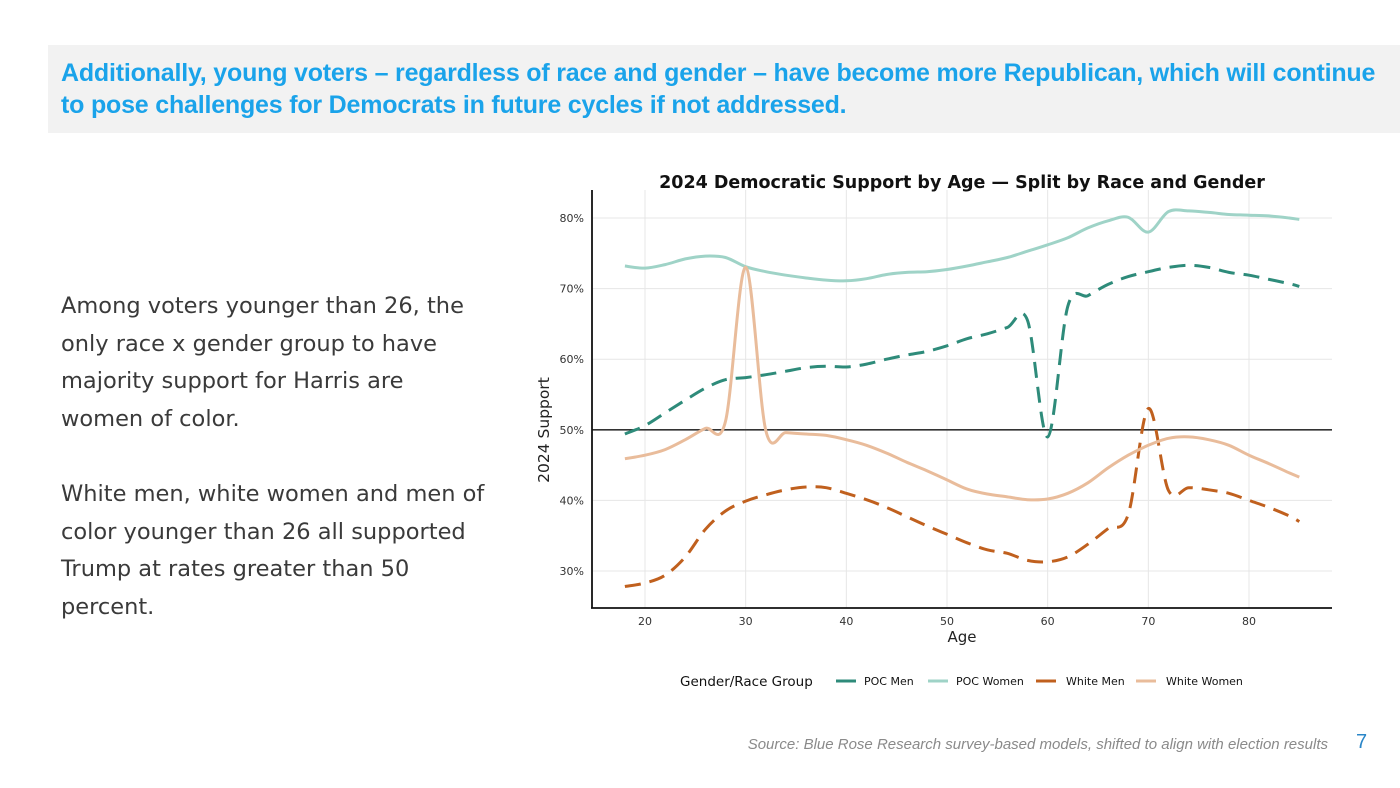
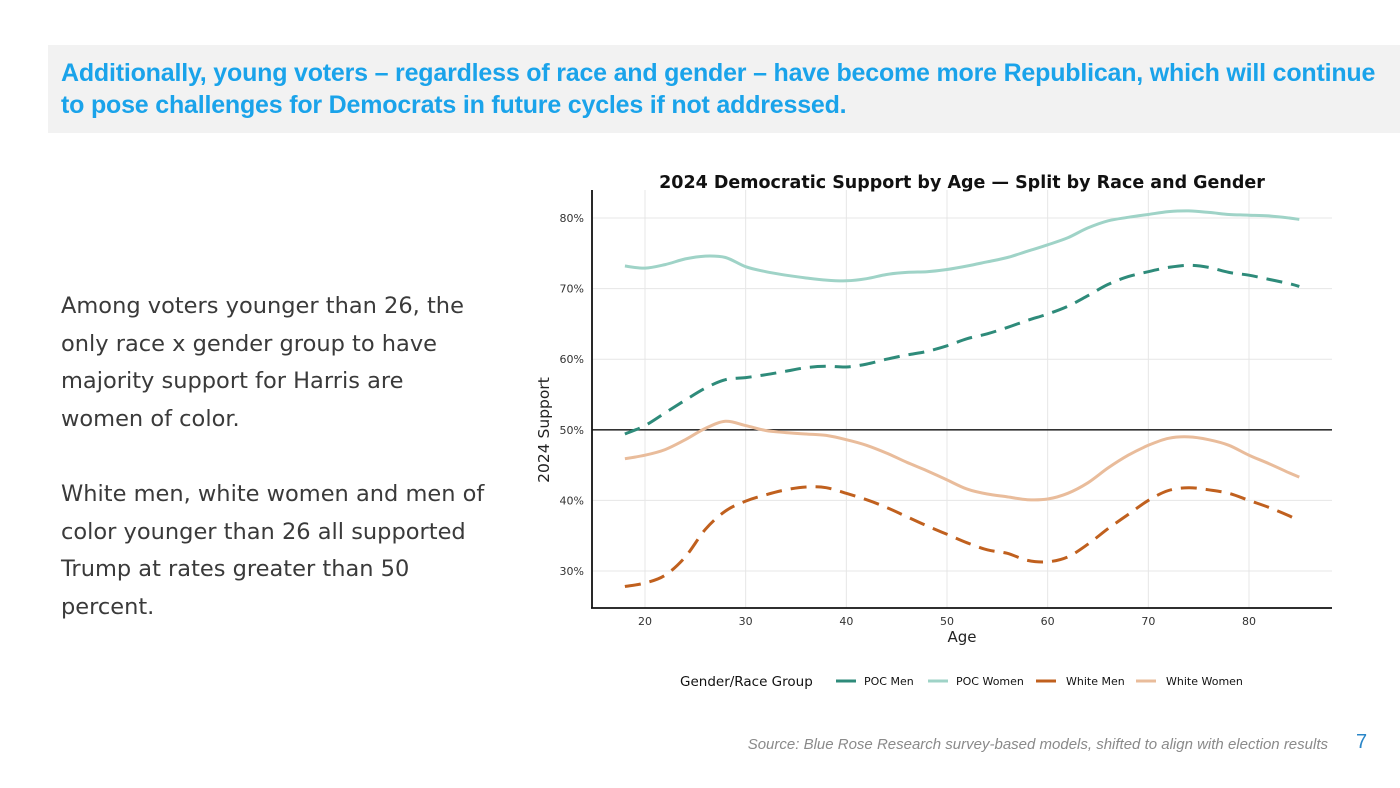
White Women/30: 73% -> 51%
POC Men/60: 49% -> 66%
POC Women/70: 78% -> 80%
White Men/70: 53% -> 40%
